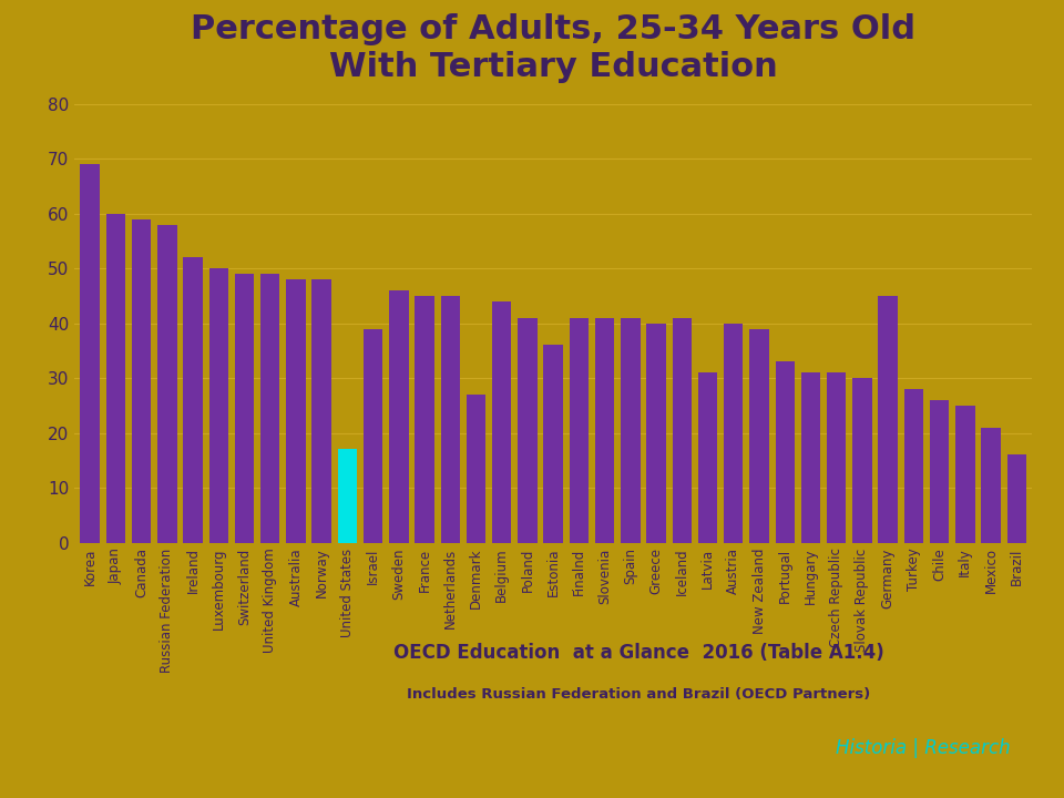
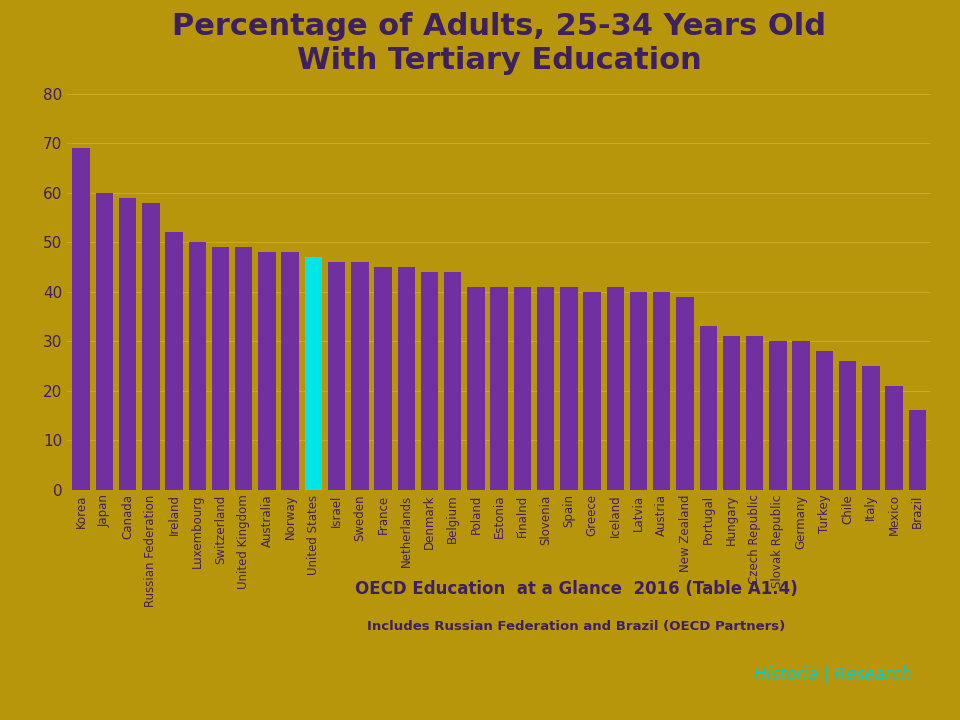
United States: 17 -> 47
Israel: 39 -> 46
Denmark: 27 -> 44
Estonia: 36 -> 41
Latvia: 31 -> 40
Germany: 45 -> 30
